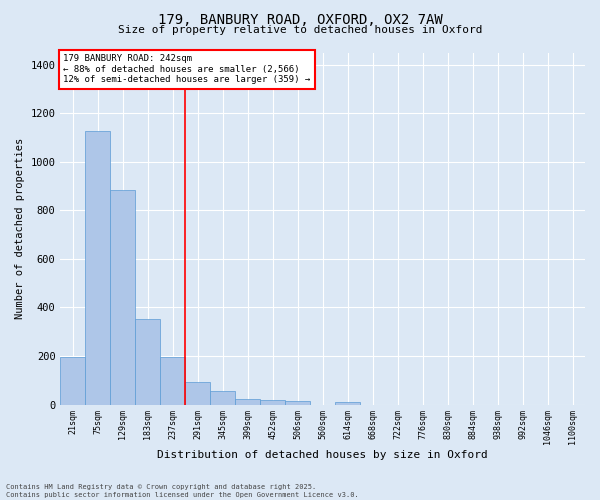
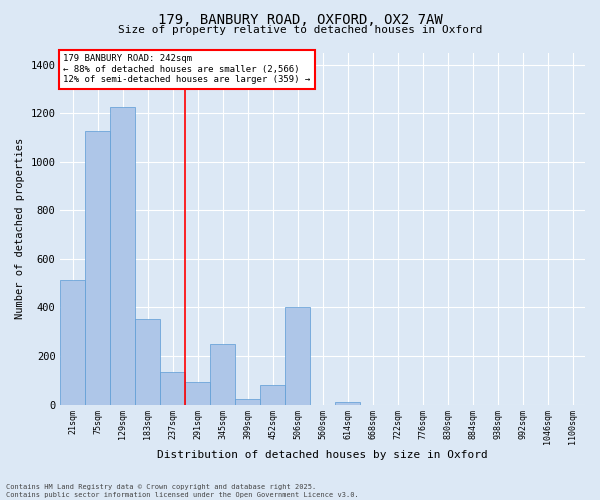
21sqm: 196 -> 515
129sqm: 884 -> 1225
237sqm: 197 -> 135
345sqm: 57 -> 250
452sqm: 20 -> 80
506sqm: 15 -> 400
